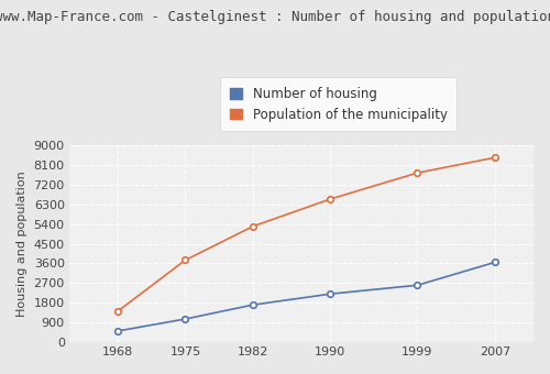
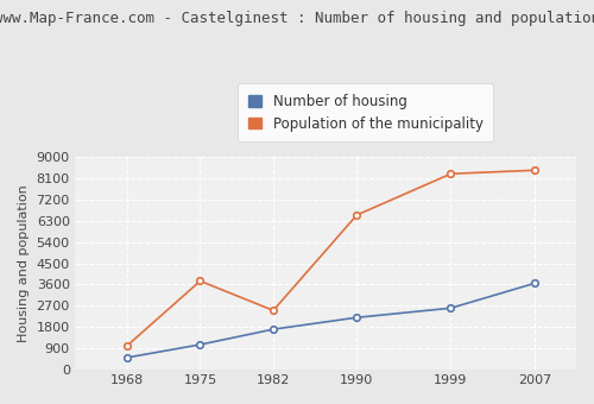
Population of the municipality/1968: 1400 -> 1000
Population of the municipality/1982: 5300 -> 2500
Population of the municipality/1999: 7800 -> 8300
